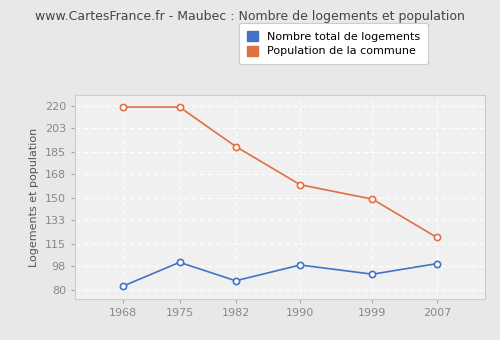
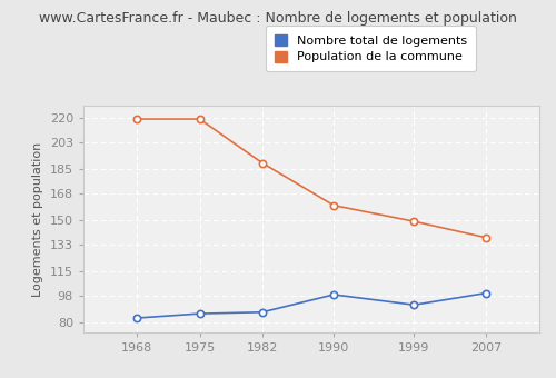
Nombre total de logements/1975: 101 -> 86
Population de la commune/2007: 120 -> 138
